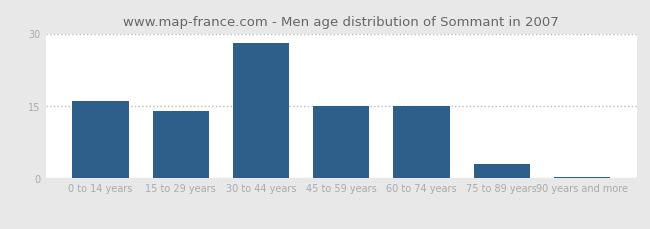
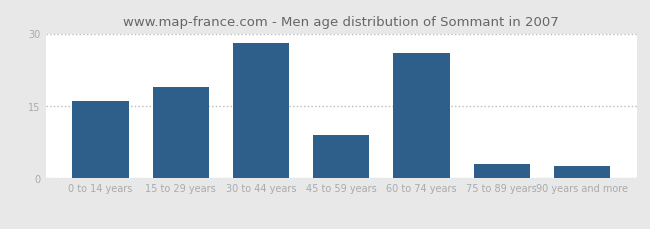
15 to 29 years: 14.0 -> 19.0
45 to 59 years: 15.0 -> 9.0
60 to 74 years: 15.0 -> 26.0
90 years and more: 0.2 -> 2.5
